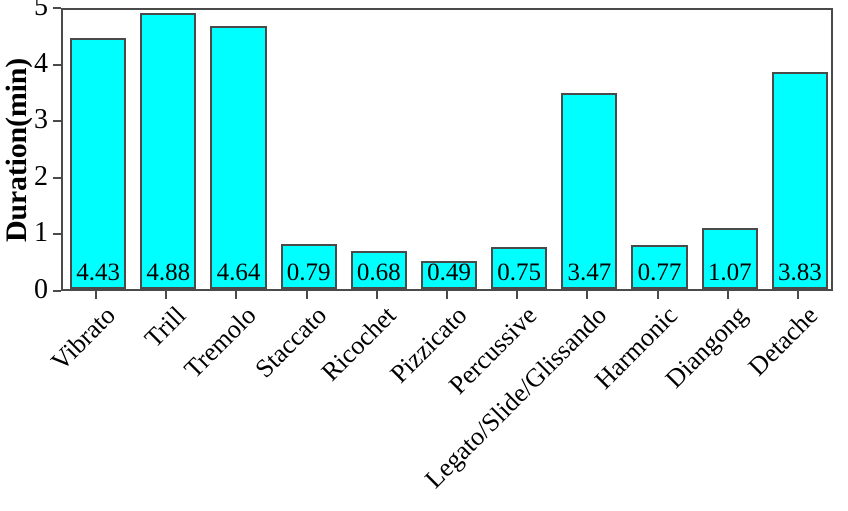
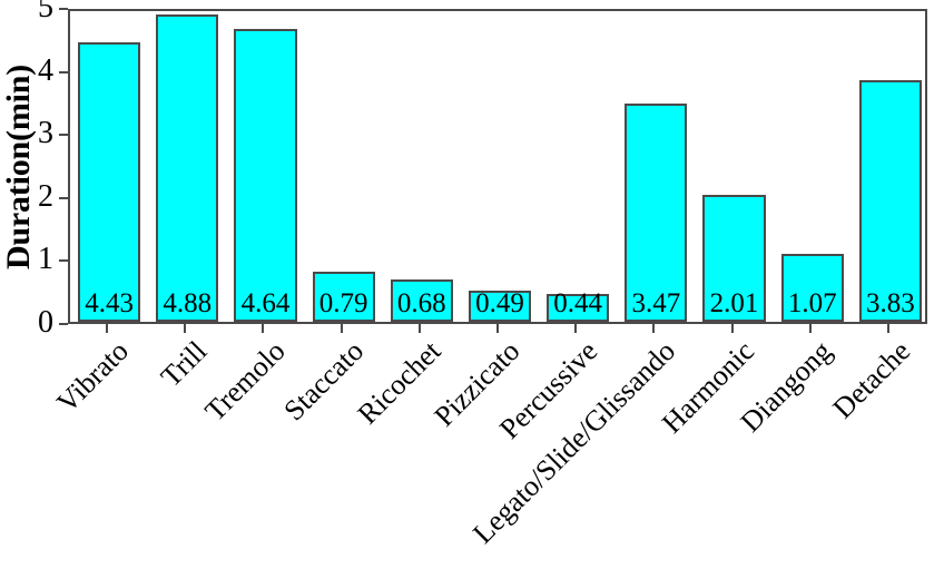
Percussive: 0.75 -> 0.44
Harmonic: 0.77 -> 2.01
